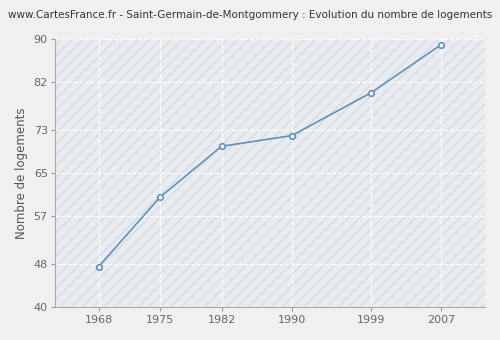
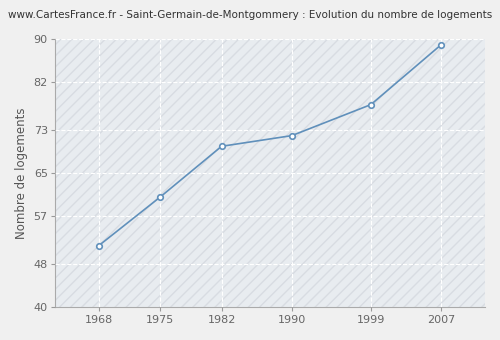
1968: 47.5 -> 51.4
1999: 80.0 -> 77.8
